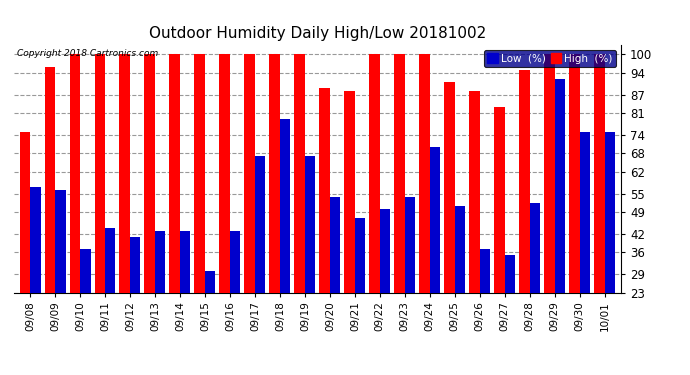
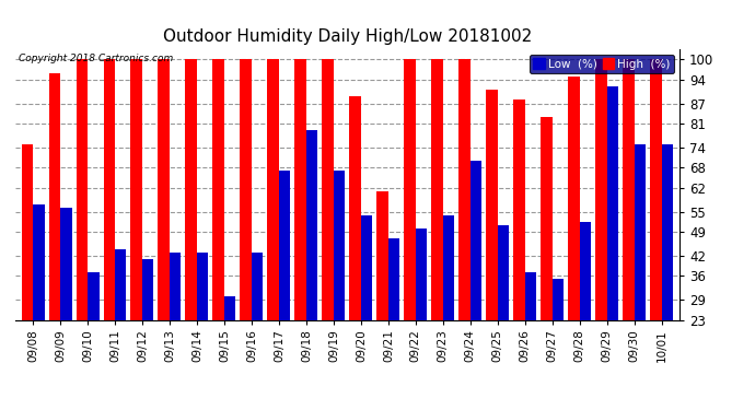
High (%)/09/21: 88 -> 61
